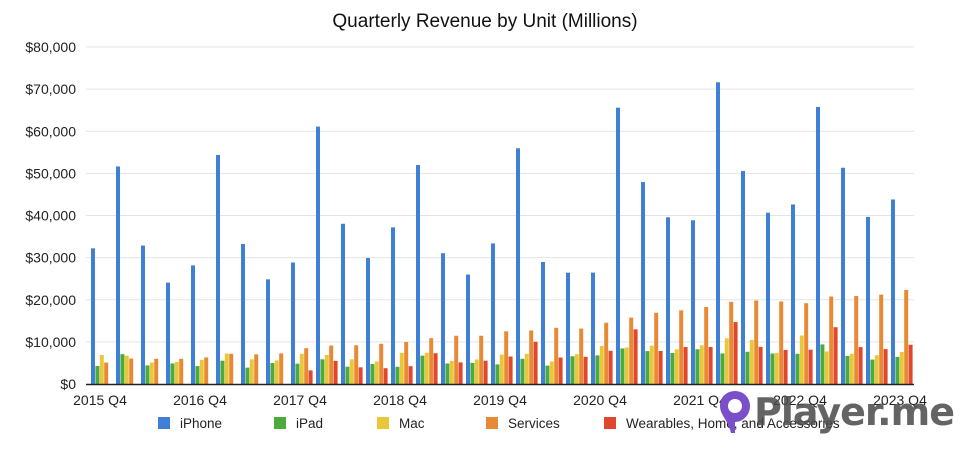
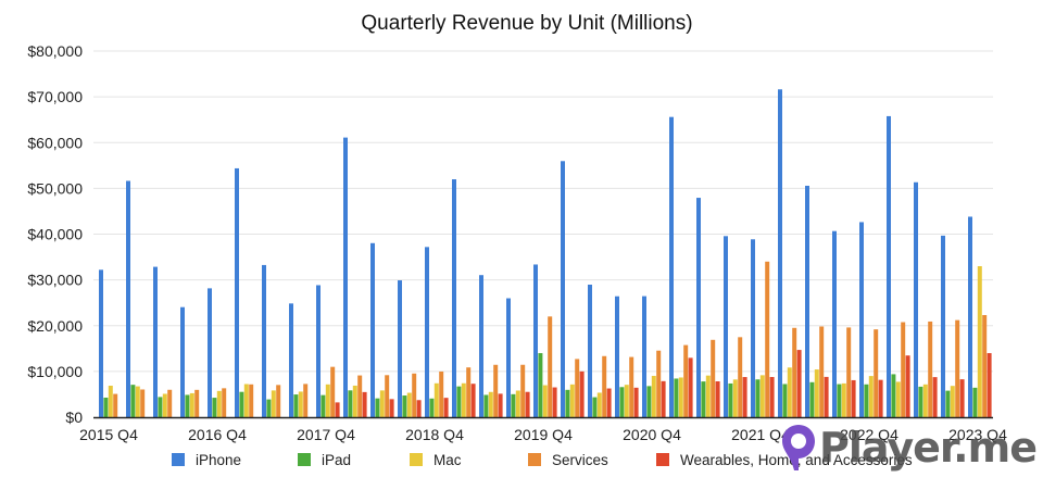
Services/2017 Q4: $9000 -> $11000
iPad/2019 Q4: $5000 -> $14000
Services/2019 Q4: $13000 -> $22000
Services/2021 Q4: $18000 -> $34000
Mac/2022 Q4: $12000 -> $9000
Mac/2023 Q4: $8000 -> $33000
Wearables, Home, and Accessories/2023 Q4: $9000 -> $14000
